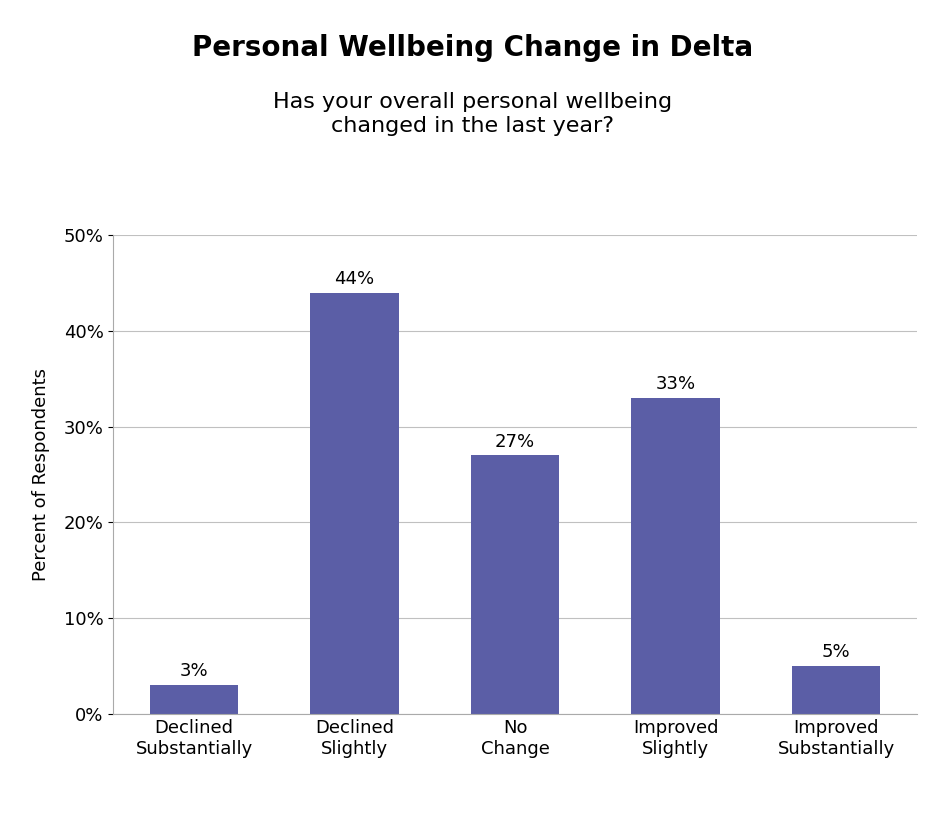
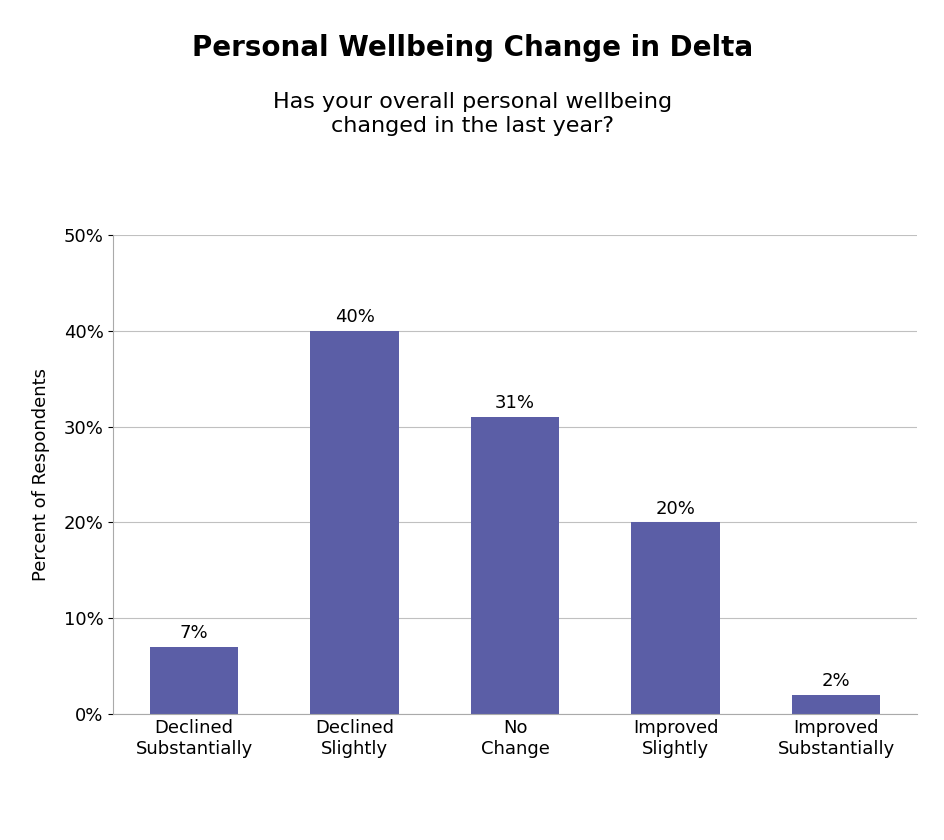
Declined Substantially: 3% -> 7%
Declined Slightly: 44% -> 40%
No Change: 27% -> 31%
Improved Slightly: 33% -> 20%
Improved Substantially: 5% -> 2%
